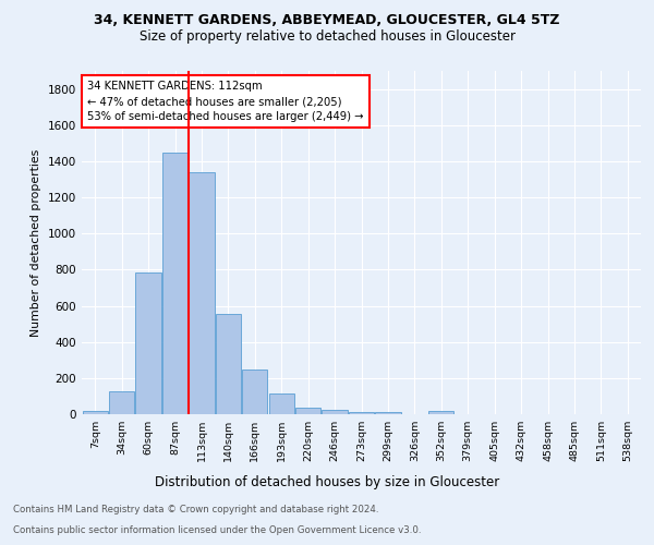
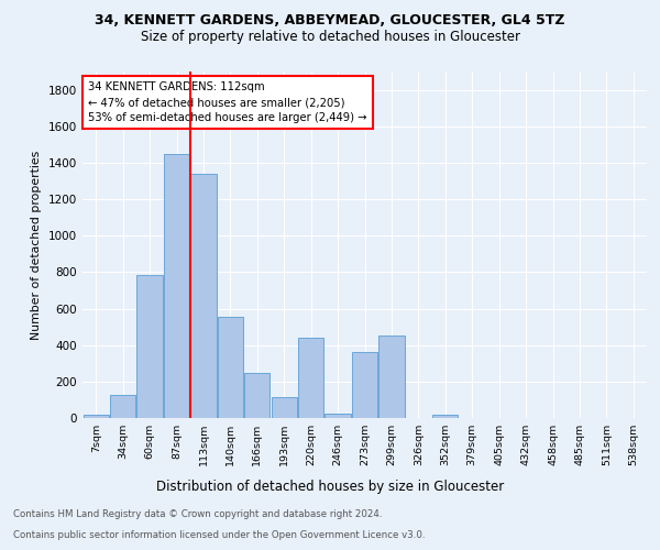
220sqm: 40 -> 440
273sqm: 20 -> 360
299sqm: 20 -> 450
